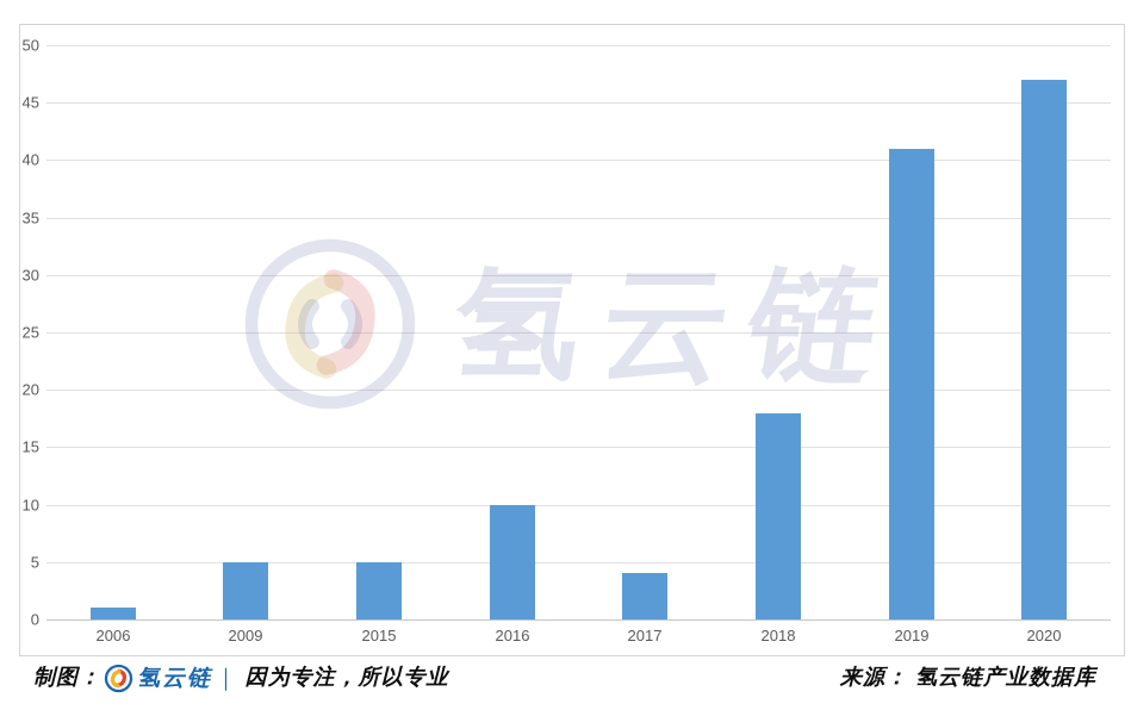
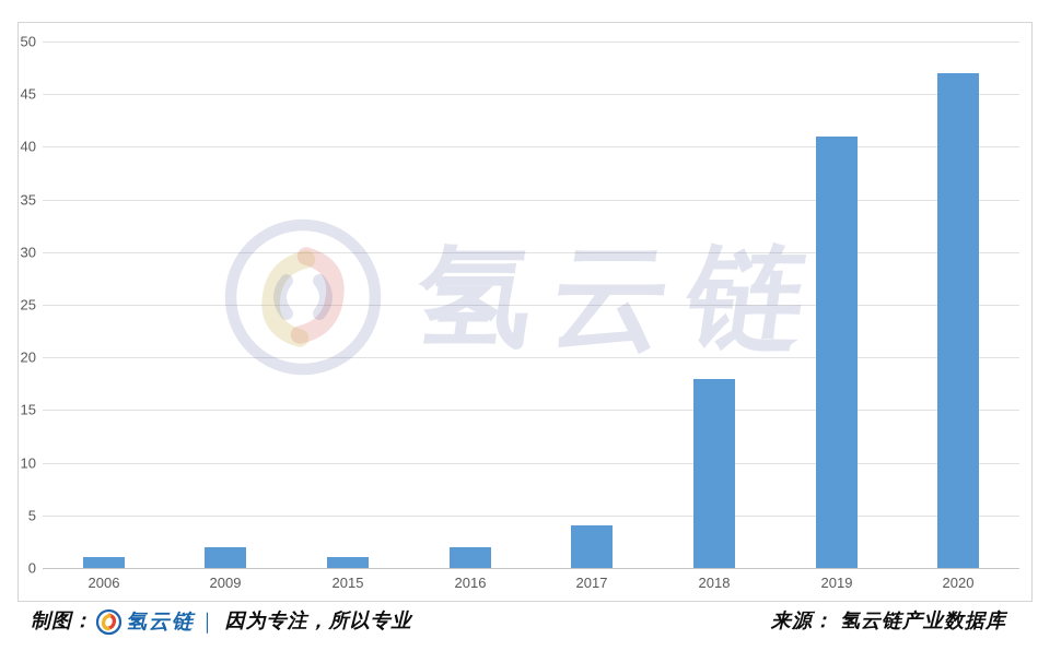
2009: 5 -> 2
2015: 5 -> 1
2016: 10 -> 2
